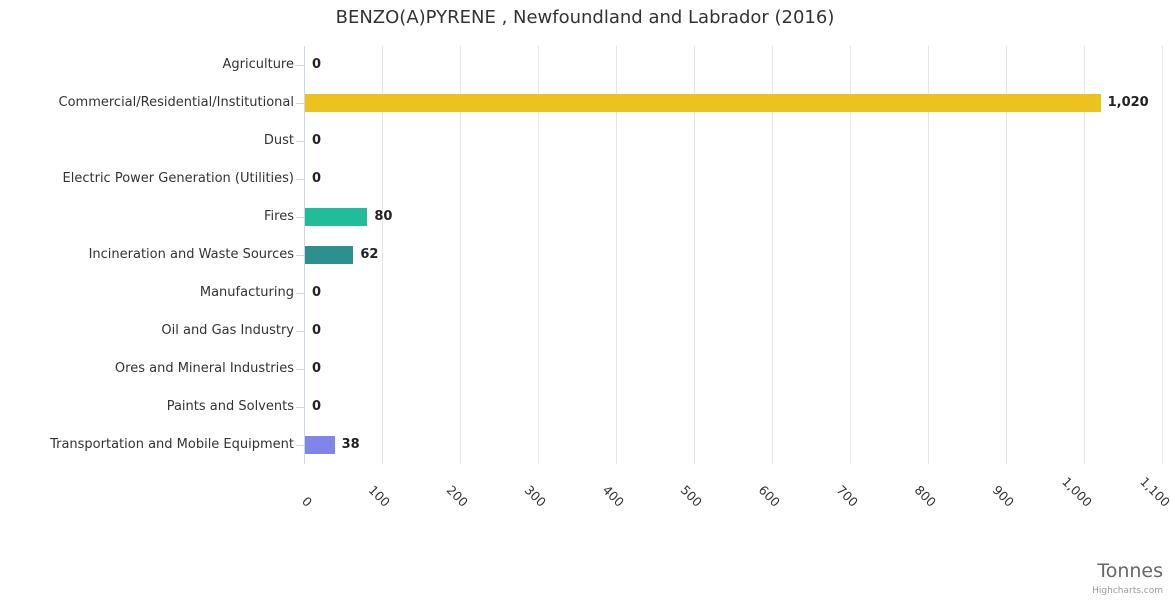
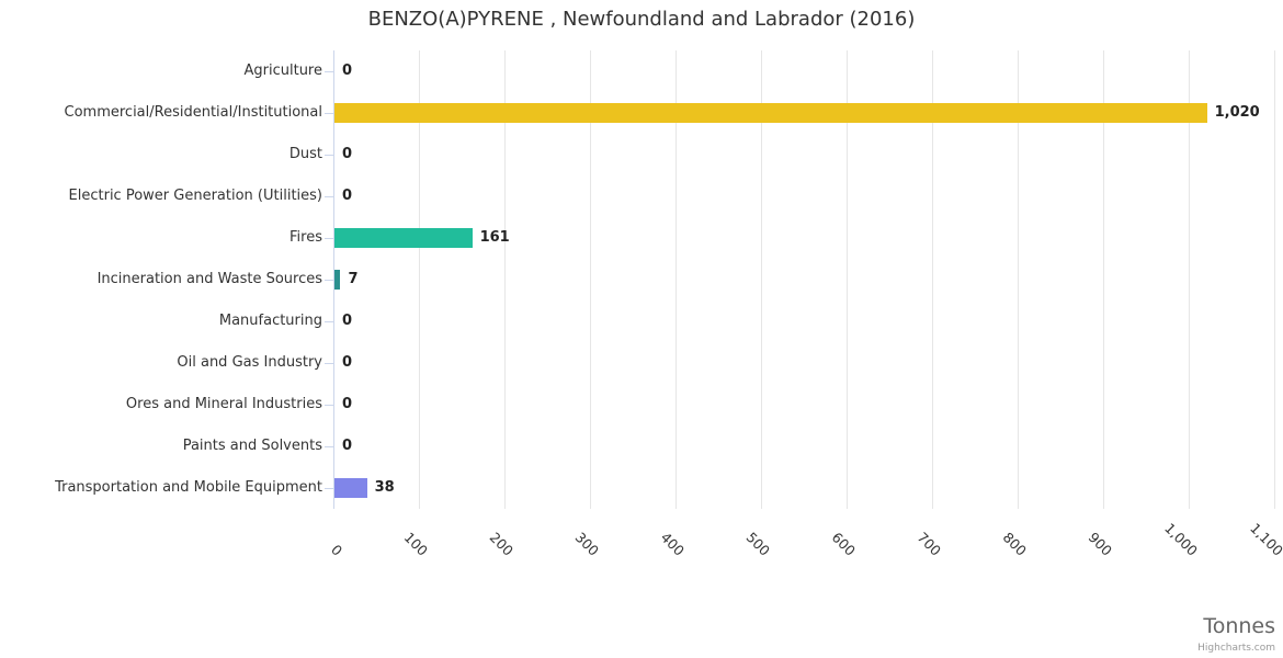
Fires: 80 -> 161
Incineration and Waste Sources: 62 -> 7
